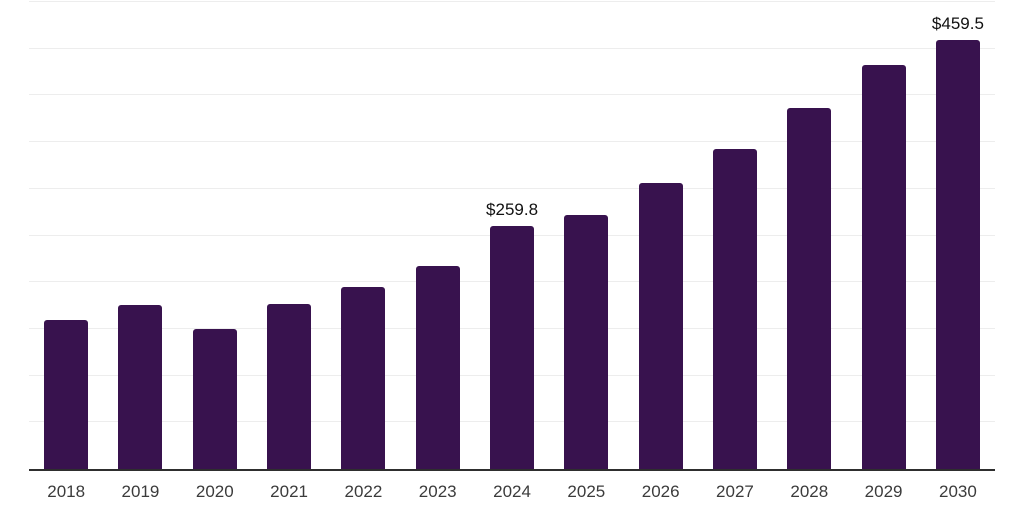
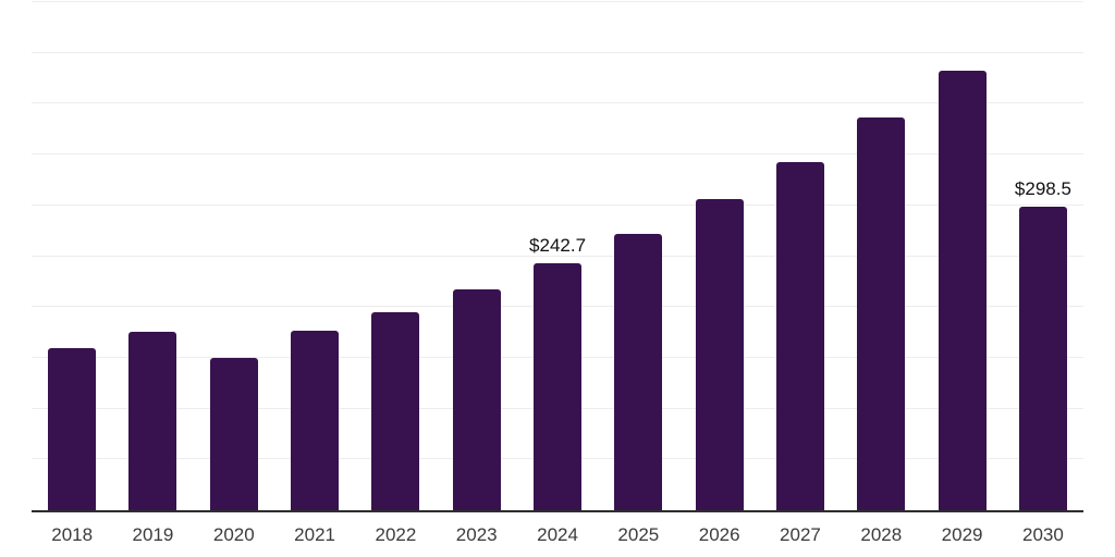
2024: $259.8 -> $242.7
2030: $459.5 -> $298.5
